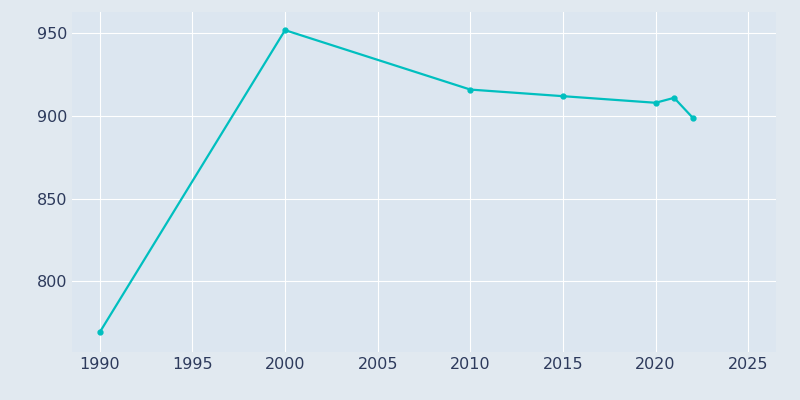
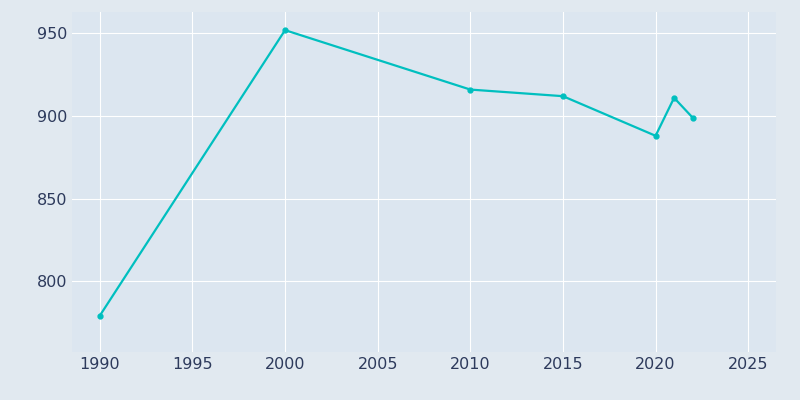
1990: 769 -> 779
2020: 908 -> 888
